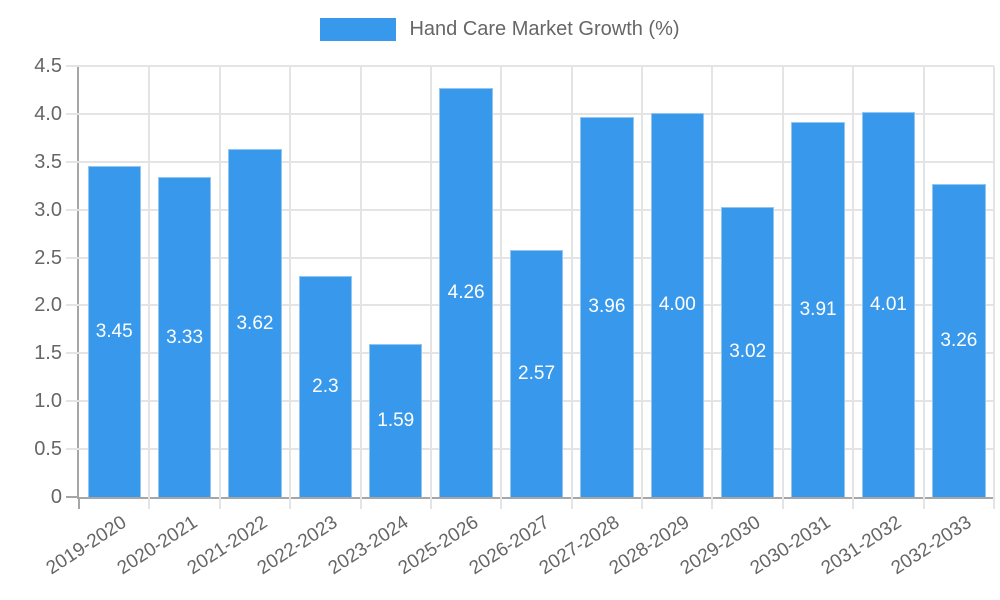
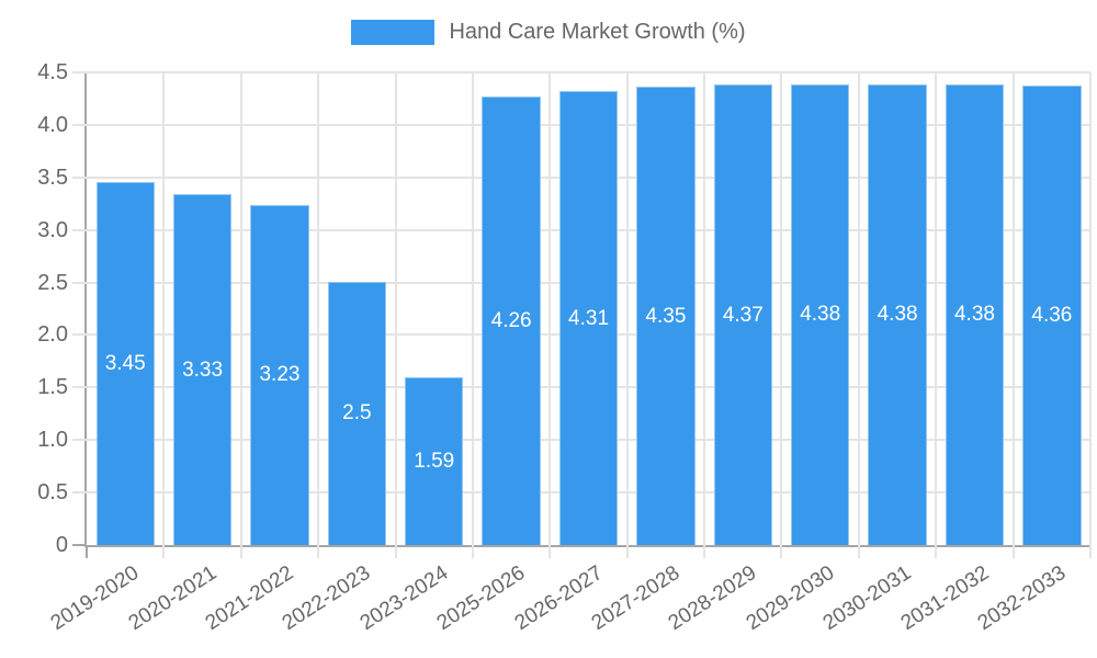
2021-2022: 3.62 -> 3.23
2022-2023: 2.3 -> 2.5
2026-2027: 2.57 -> 4.31
2027-2028: 3.96 -> 4.35
2028-2029: 4.00 -> 4.37
2029-2030: 3.02 -> 4.38
2030-2031: 3.91 -> 4.38
2031-2032: 4.01 -> 4.38
2032-2033: 3.26 -> 4.36
